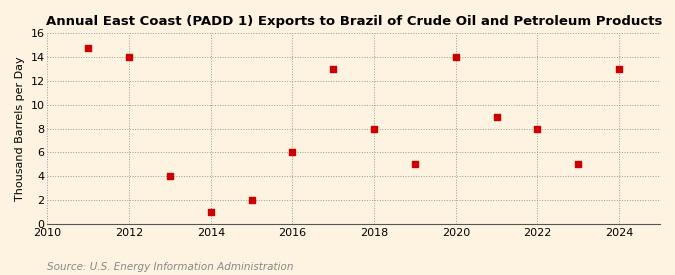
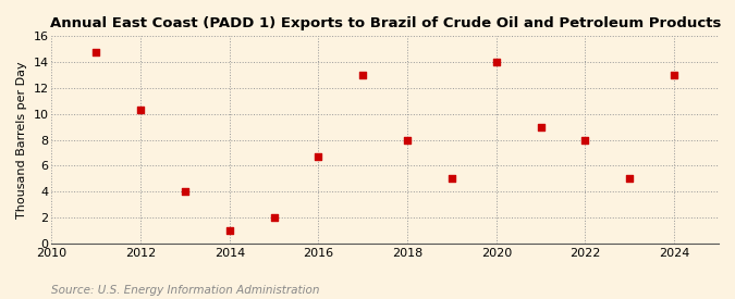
2012: 14.0 -> 10.3
2016: 6.0 -> 6.7
